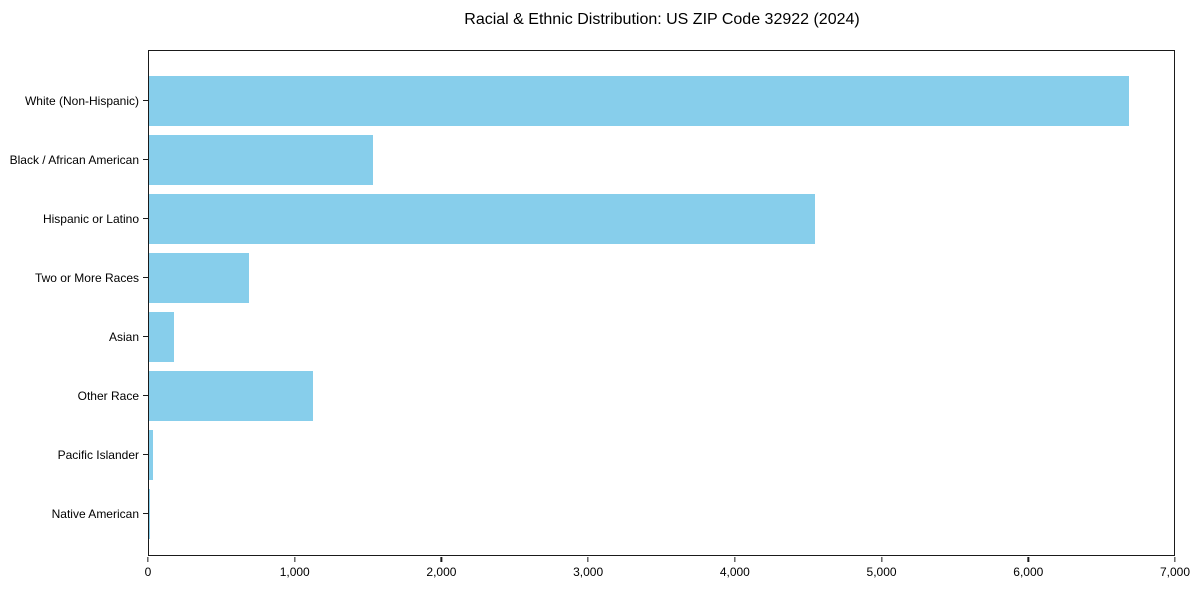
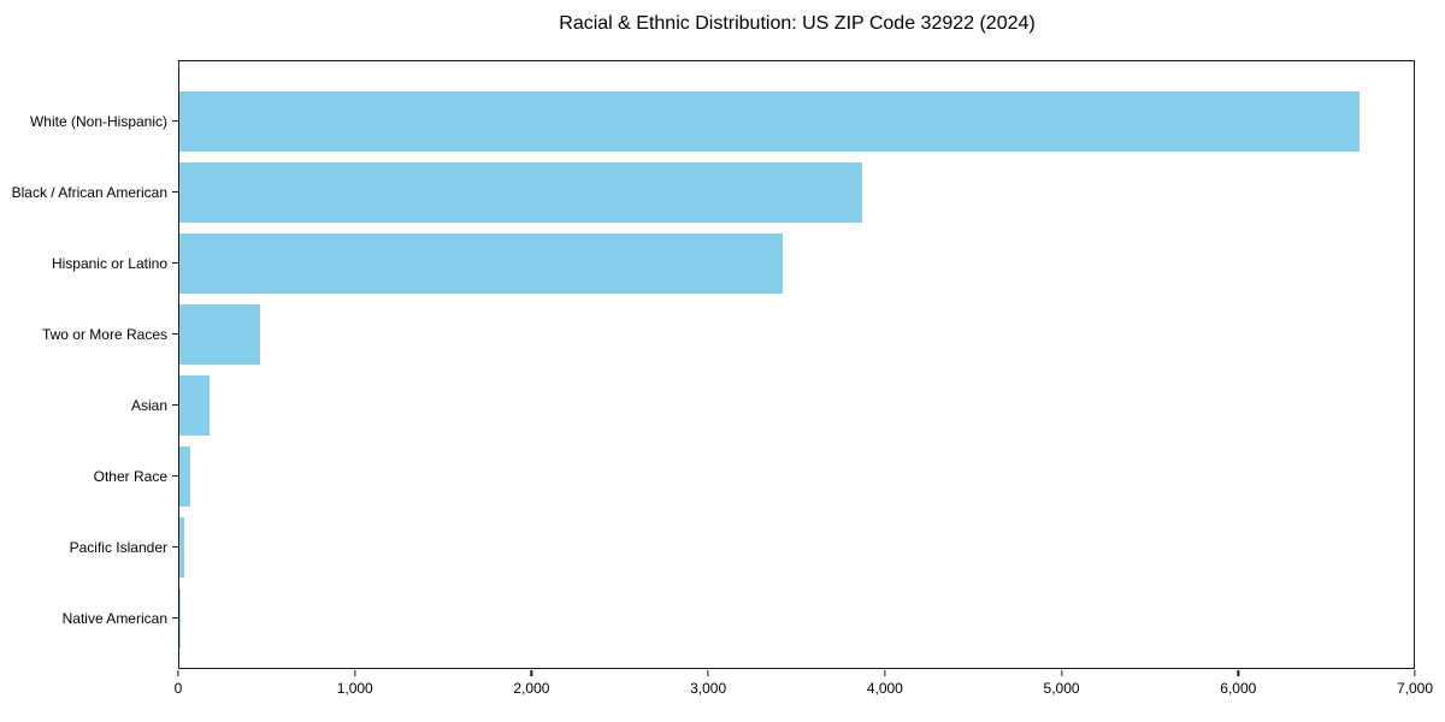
Black / African American: 1530 -> 3870
Hispanic or Latino: 4550 -> 3420
Two or More Races: 680 -> 460
Other Race: 1120 -> 60
